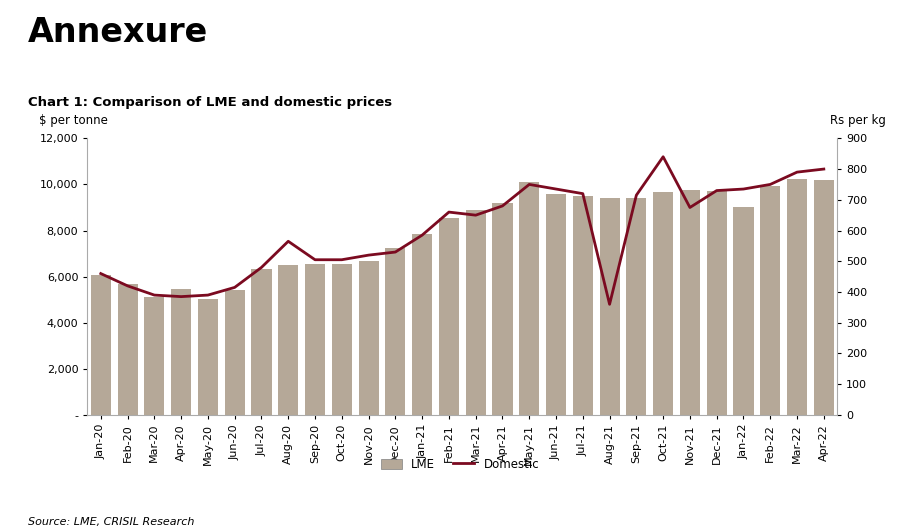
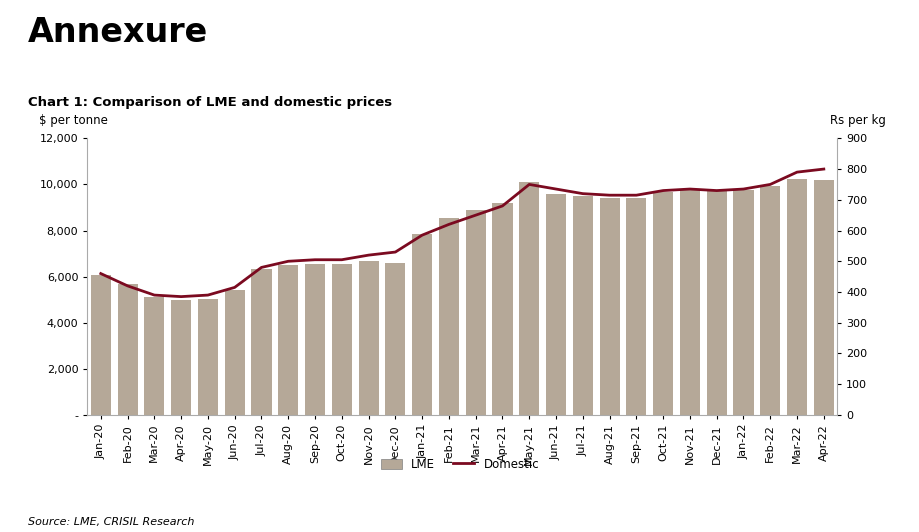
LME/Apr-20: 5,450 -> 5,000
Domestic/Aug-20: 565 -> 500
LME/Dec-20: 7,250 -> 6,600
Domestic/Feb-21: 660 -> 620
Domestic/Aug-21: 360 -> 715
Domestic/Oct-21: 840 -> 730
Domestic/Nov-21: 675 -> 735
LME/Jan-22: 9,000 -> 9,750
